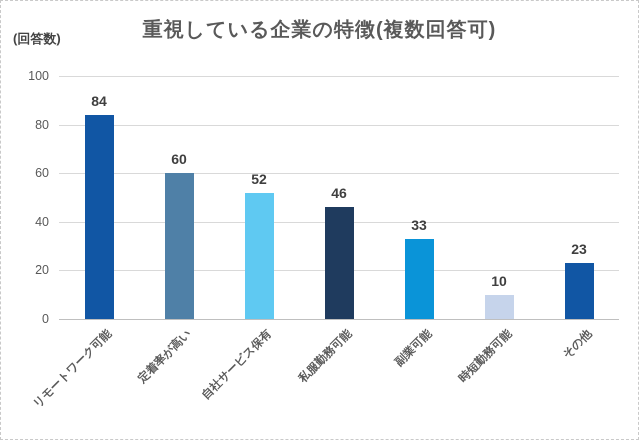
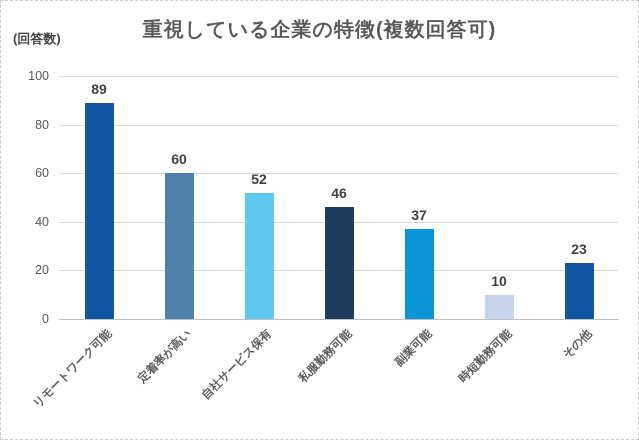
リモートワーク可能: 84 -> 89
副業可能: 33 -> 37
